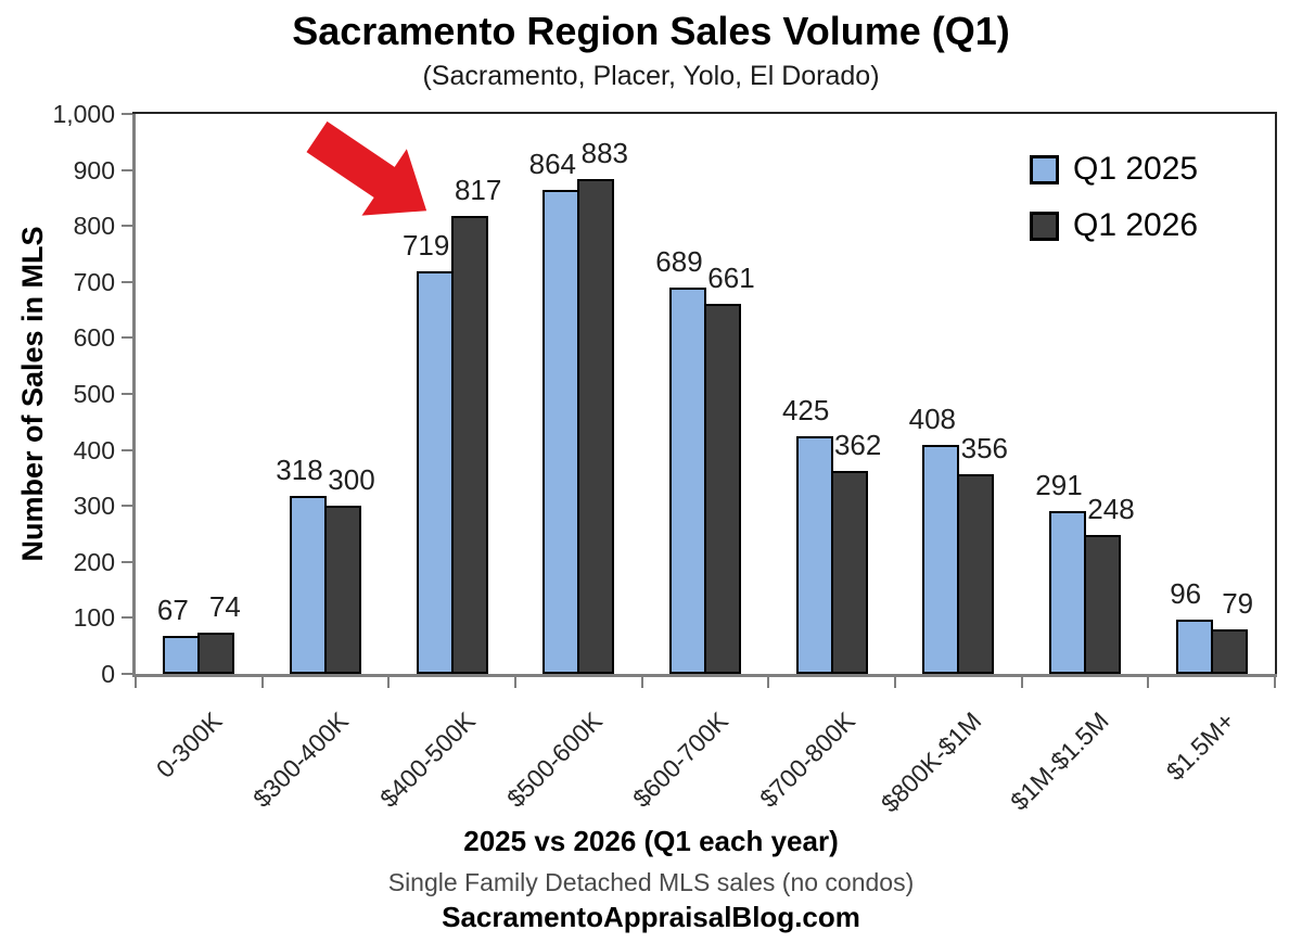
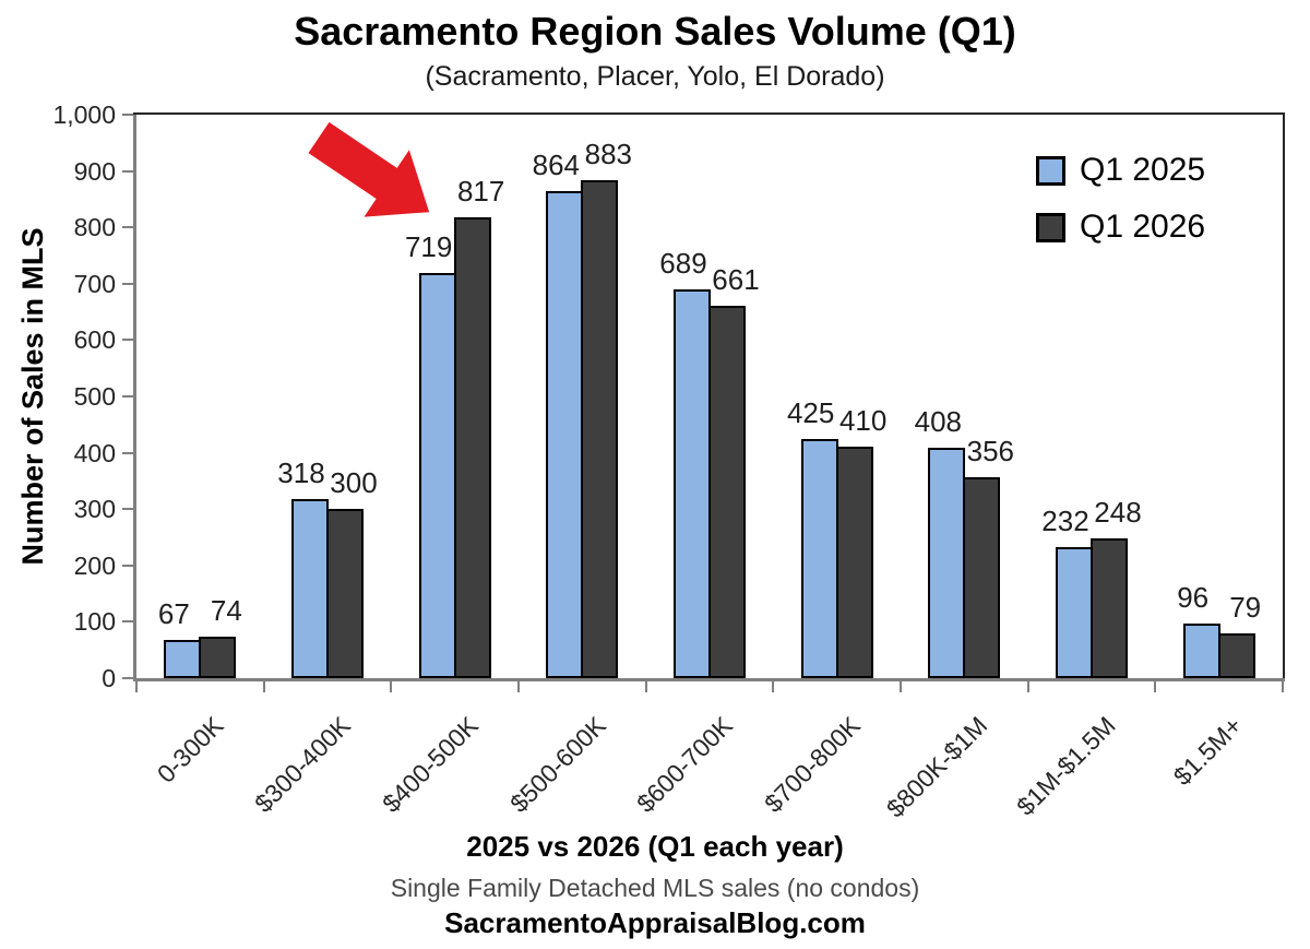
Q1 2026/$700-800K: 362 -> 410
Q1 2025/$1M-$1.5M: 291 -> 232
